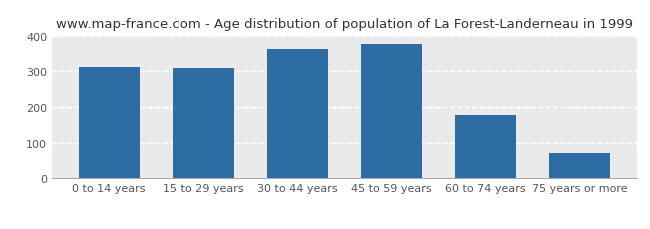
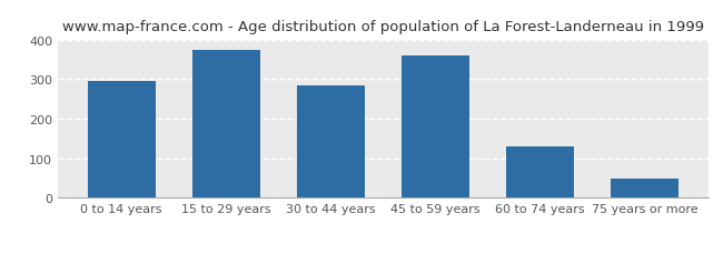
0 to 14 years: 312 -> 295
15 to 29 years: 310 -> 375
30 to 44 years: 363 -> 285
45 to 59 years: 378 -> 360
60 to 74 years: 177 -> 130
75 years or more: 70 -> 50
